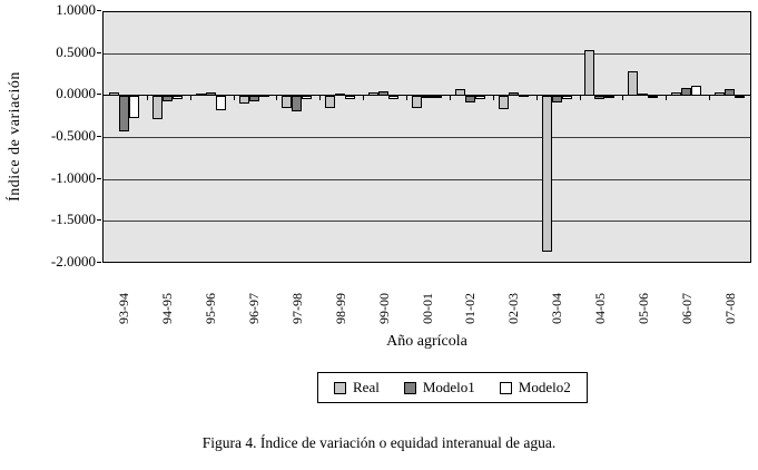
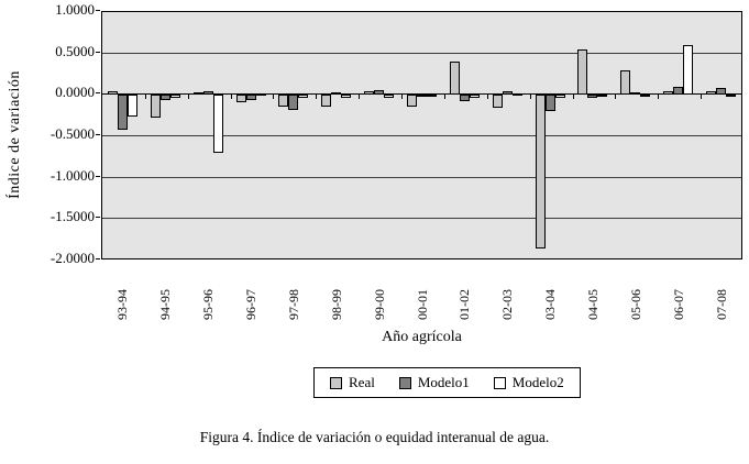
Modelo2/95-96: -0.2 -> -0.7
Real/01-02: 0.1 -> 0.4
Modelo1/03-04: -0.1 -> -0.2
Modelo2/06-07: 0.1 -> 0.6
